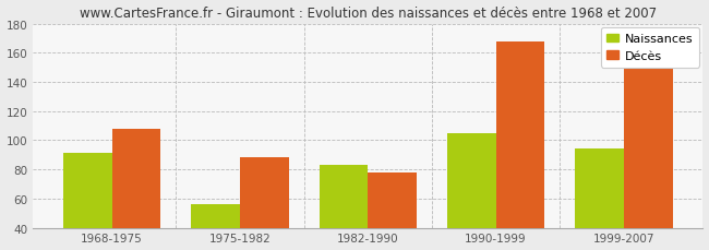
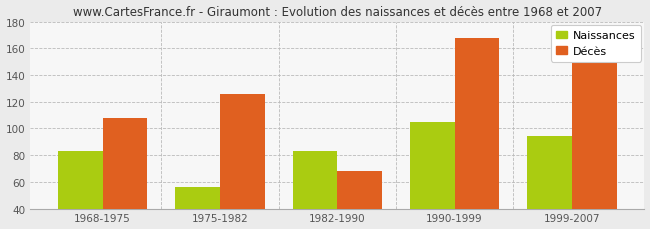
Naissances/1968-1975: 91 -> 83
Décès/1975-1982: 88 -> 126
Décès/1982-1990: 78 -> 68
